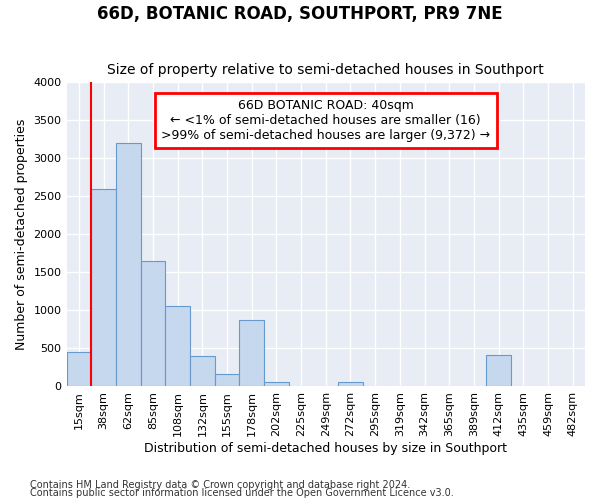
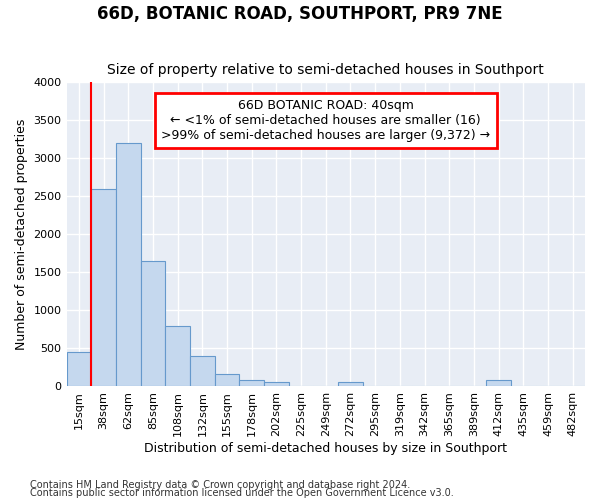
108sqm: 1060 -> 800
178sqm: 880 -> 80
412sqm: 420 -> 80
